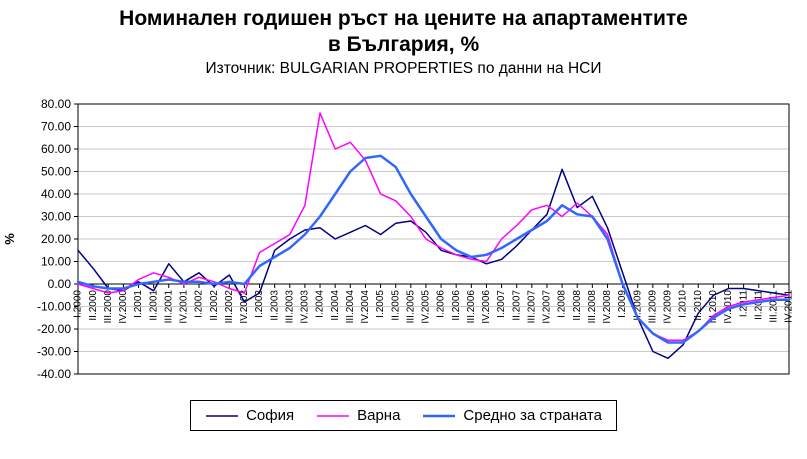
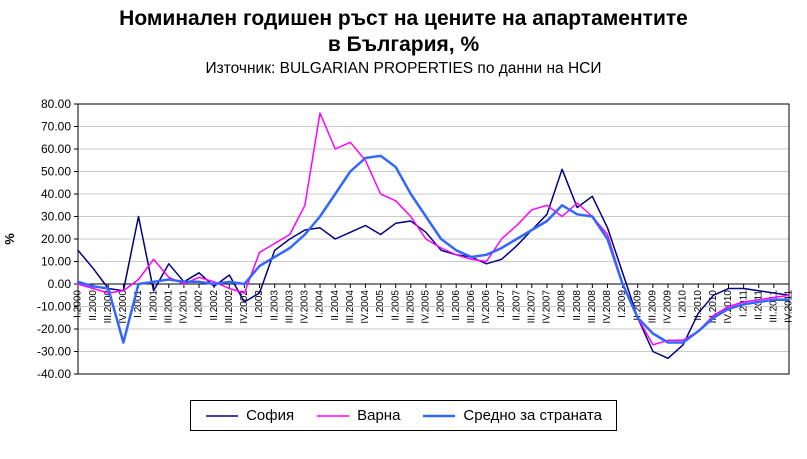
Средно за страната/IV.2000: -2 -> -26
София/I.2001: 1 -> 30
Варна/II.2001: 5 -> 11
Варна/III.2009: -22 -> -27
